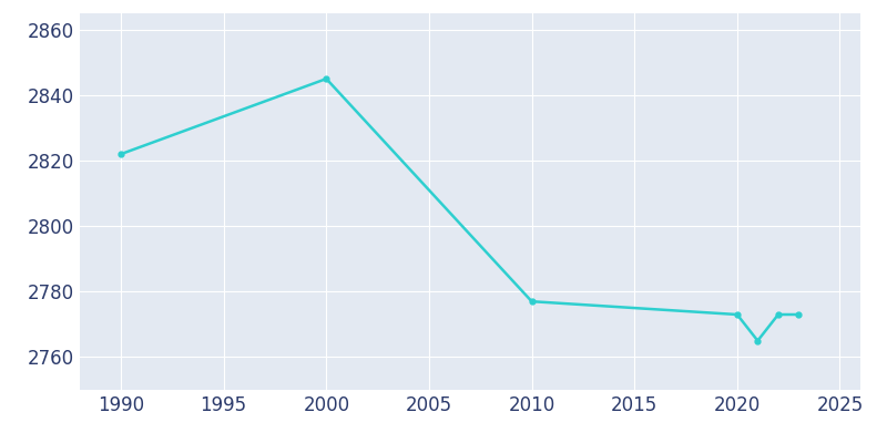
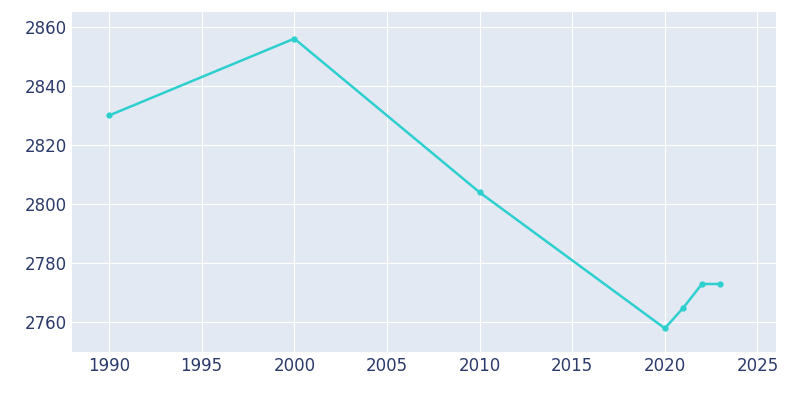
1990: 2822 -> 2830
2000: 2845 -> 2856
2010: 2777 -> 2804
2020: 2773 -> 2758
